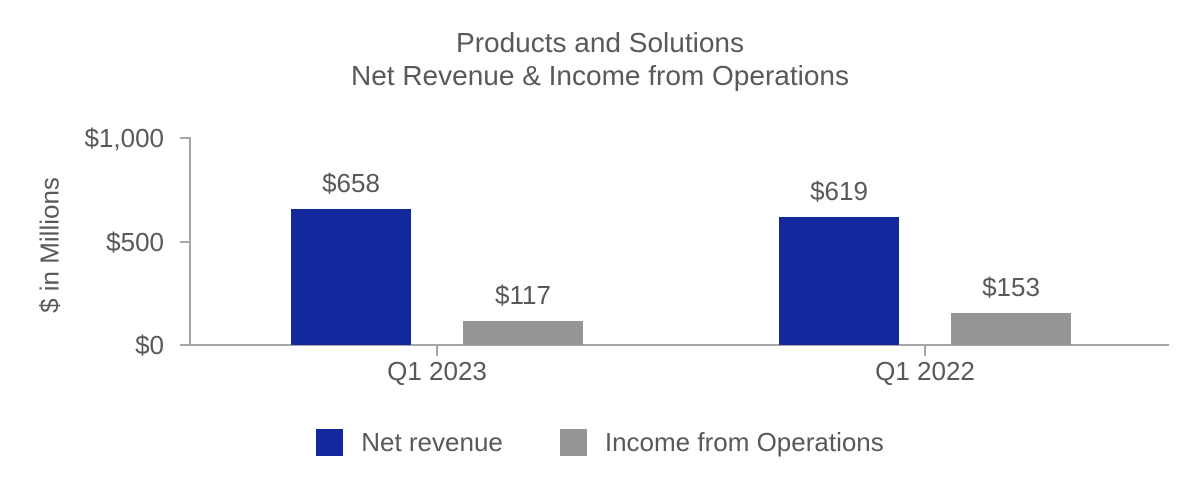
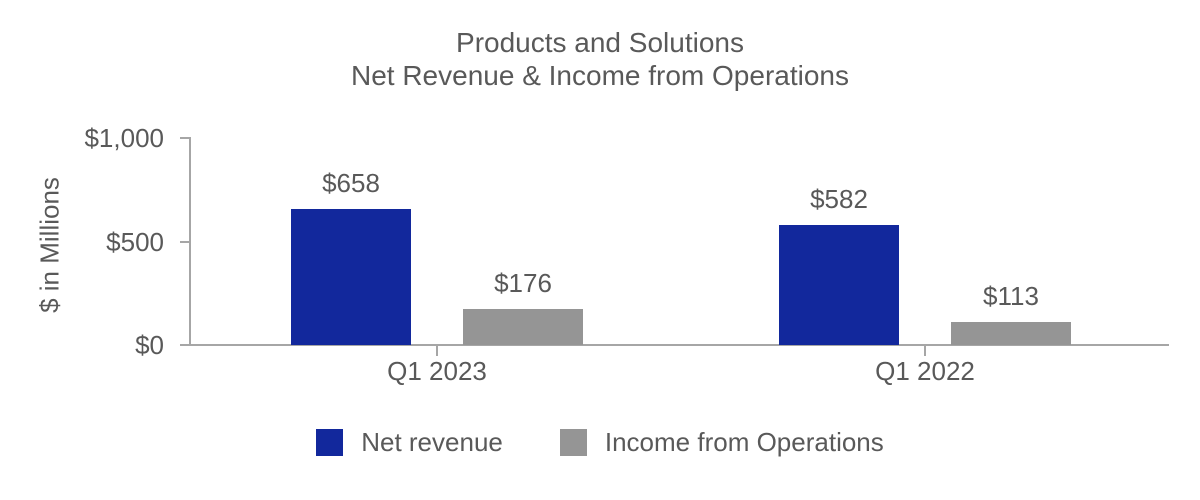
Income from Operations/Q1 2023: $117 -> $176
Net revenue/Q1 2022: $619 -> $582
Income from Operations/Q1 2022: $153 -> $113
